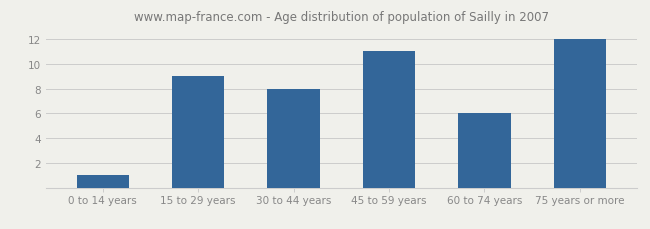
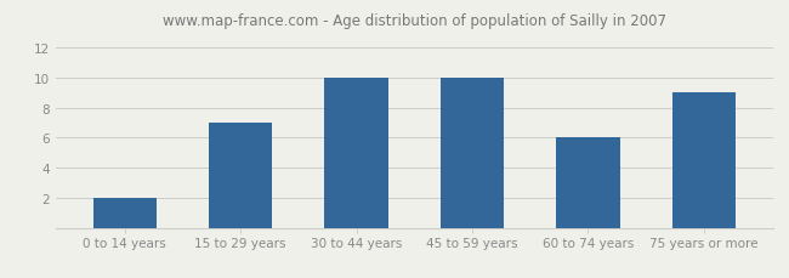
0 to 14 years: 1 -> 2
15 to 29 years: 9 -> 7
30 to 44 years: 8 -> 10
45 to 59 years: 11 -> 10
75 years or more: 12 -> 9
